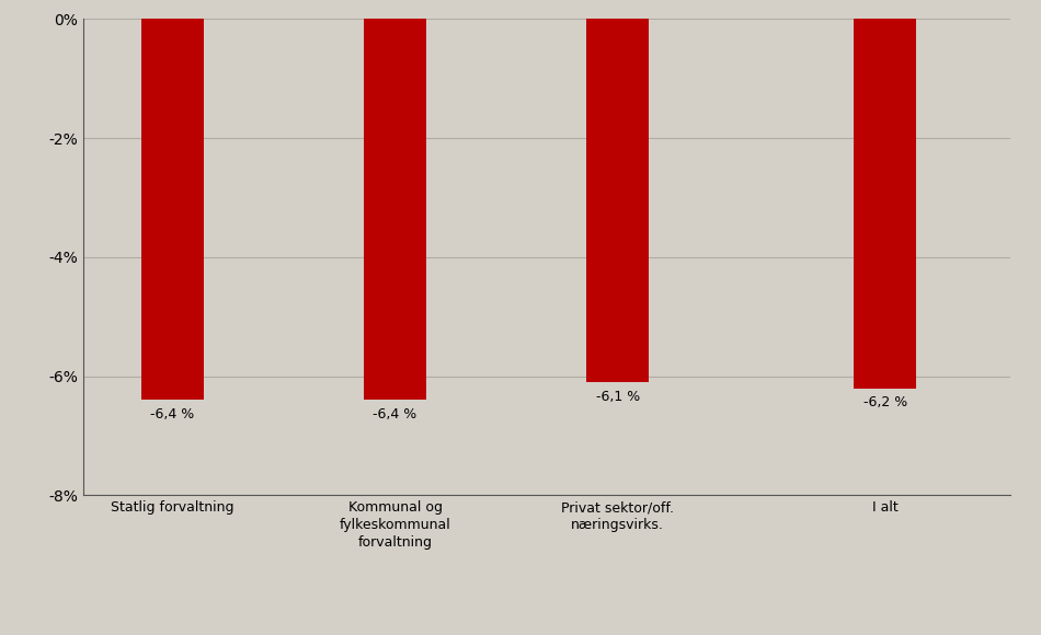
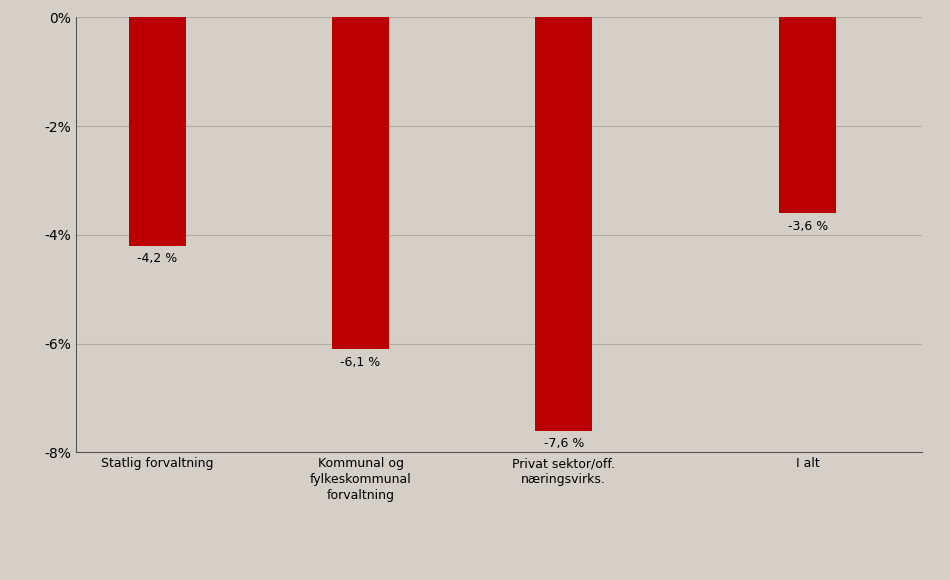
Statlig forvaltning: -6,4 -> -4,2
Kommunal og fylkeskommunal forvaltning: -6,4 -> -6,1
Privat sektor/off. næringsvirks.: -6,1 -> -7,6
I alt: -6,2 -> -3,6
